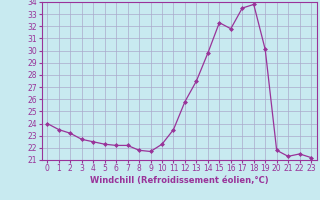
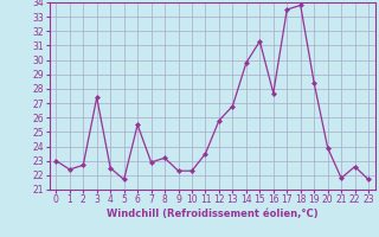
0: 24.0 -> 23.0
1: 23.5 -> 22.4
2: 23.2 -> 22.7
3: 22.7 -> 27.4
5: 22.3 -> 21.7
6: 22.2 -> 25.5
7: 22.2 -> 22.9
8: 21.8 -> 23.2
9: 21.7 -> 22.3
13: 27.5 -> 26.8
15: 32.3 -> 31.3
16: 31.8 -> 27.7
19: 30.1 -> 28.4
20: 21.8 -> 23.9
21: 21.3 -> 21.8
22: 21.5 -> 22.6
23: 21.2 -> 21.7
